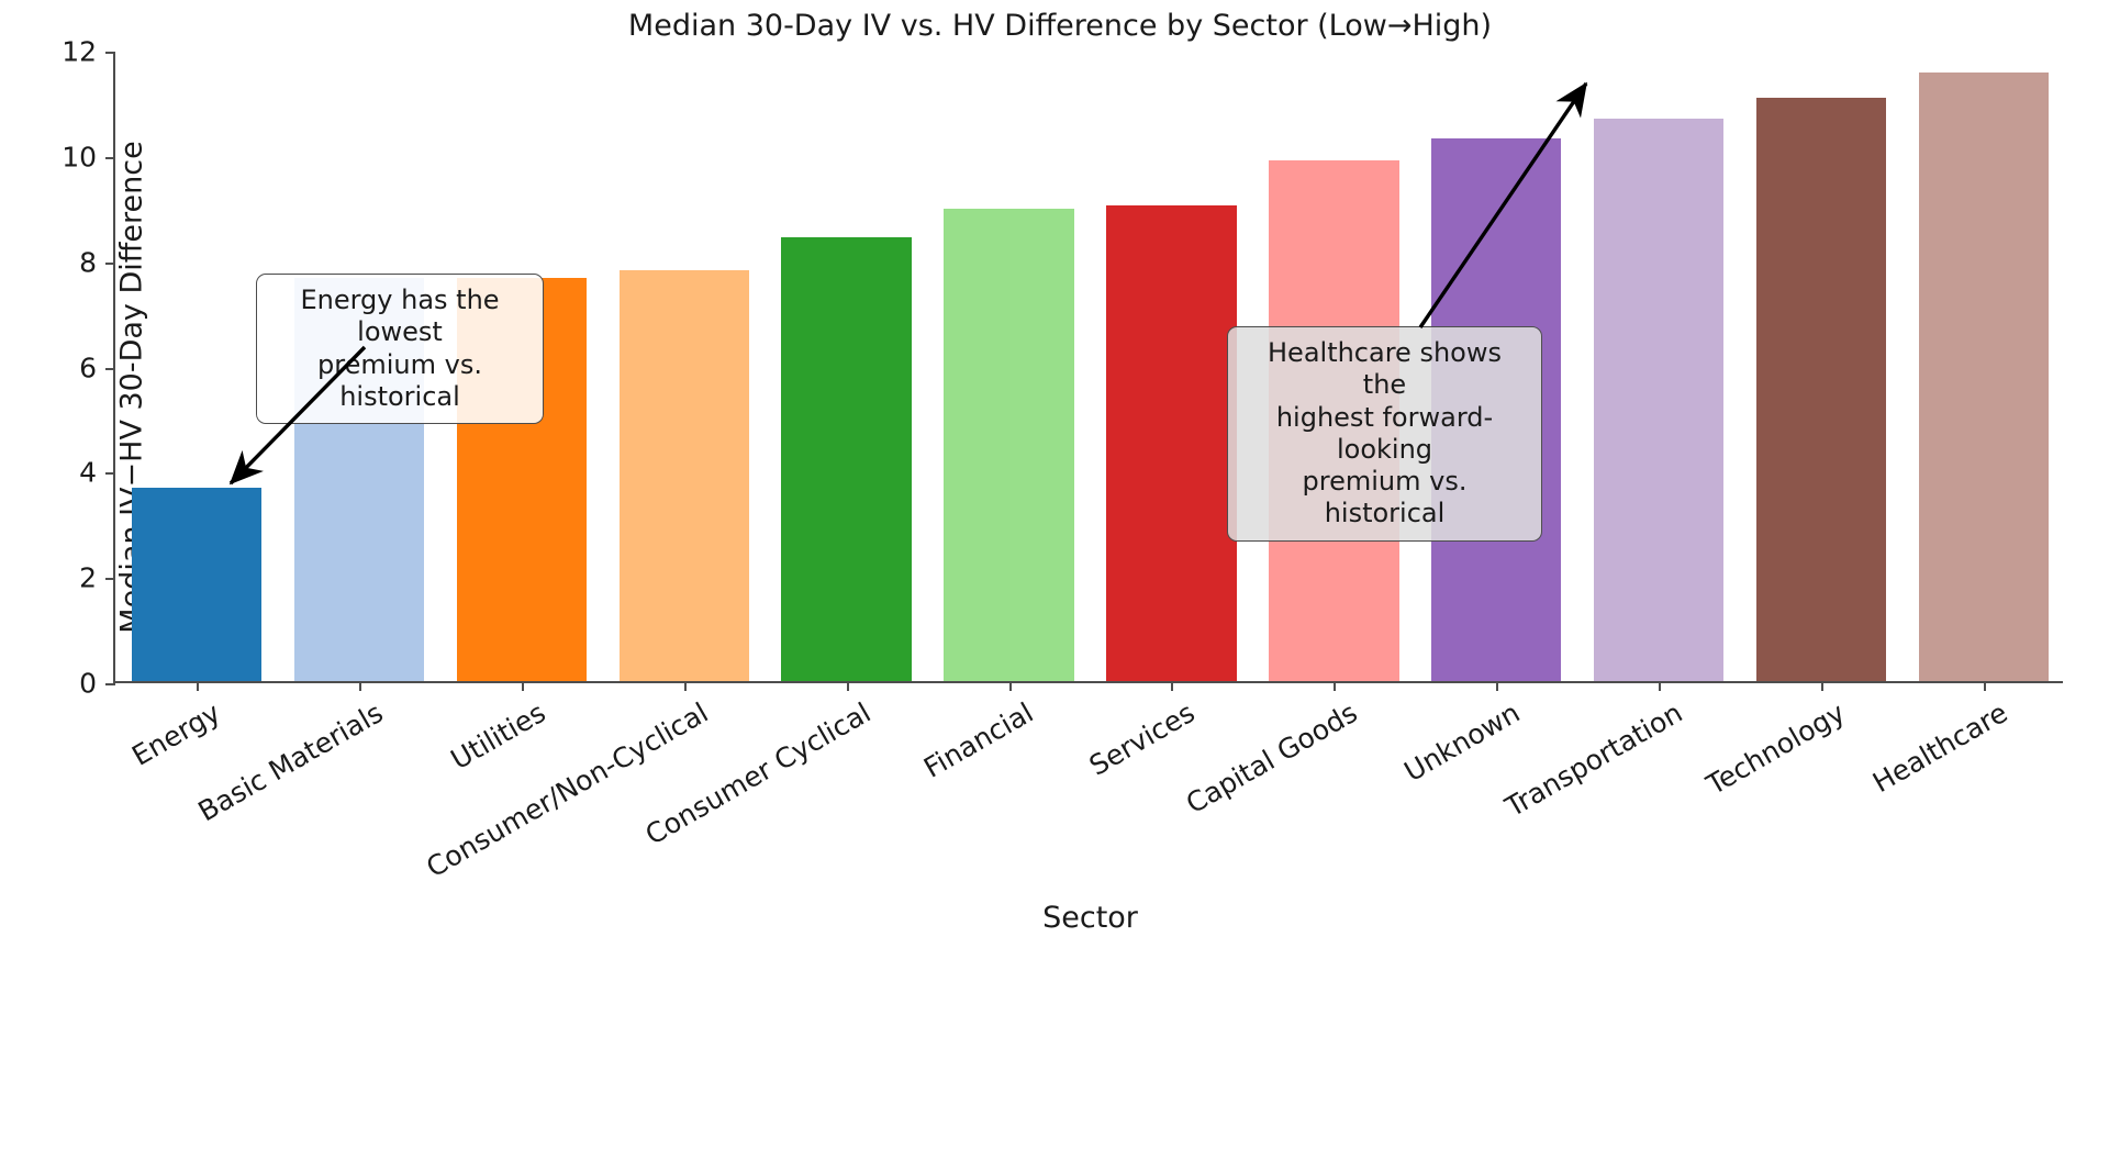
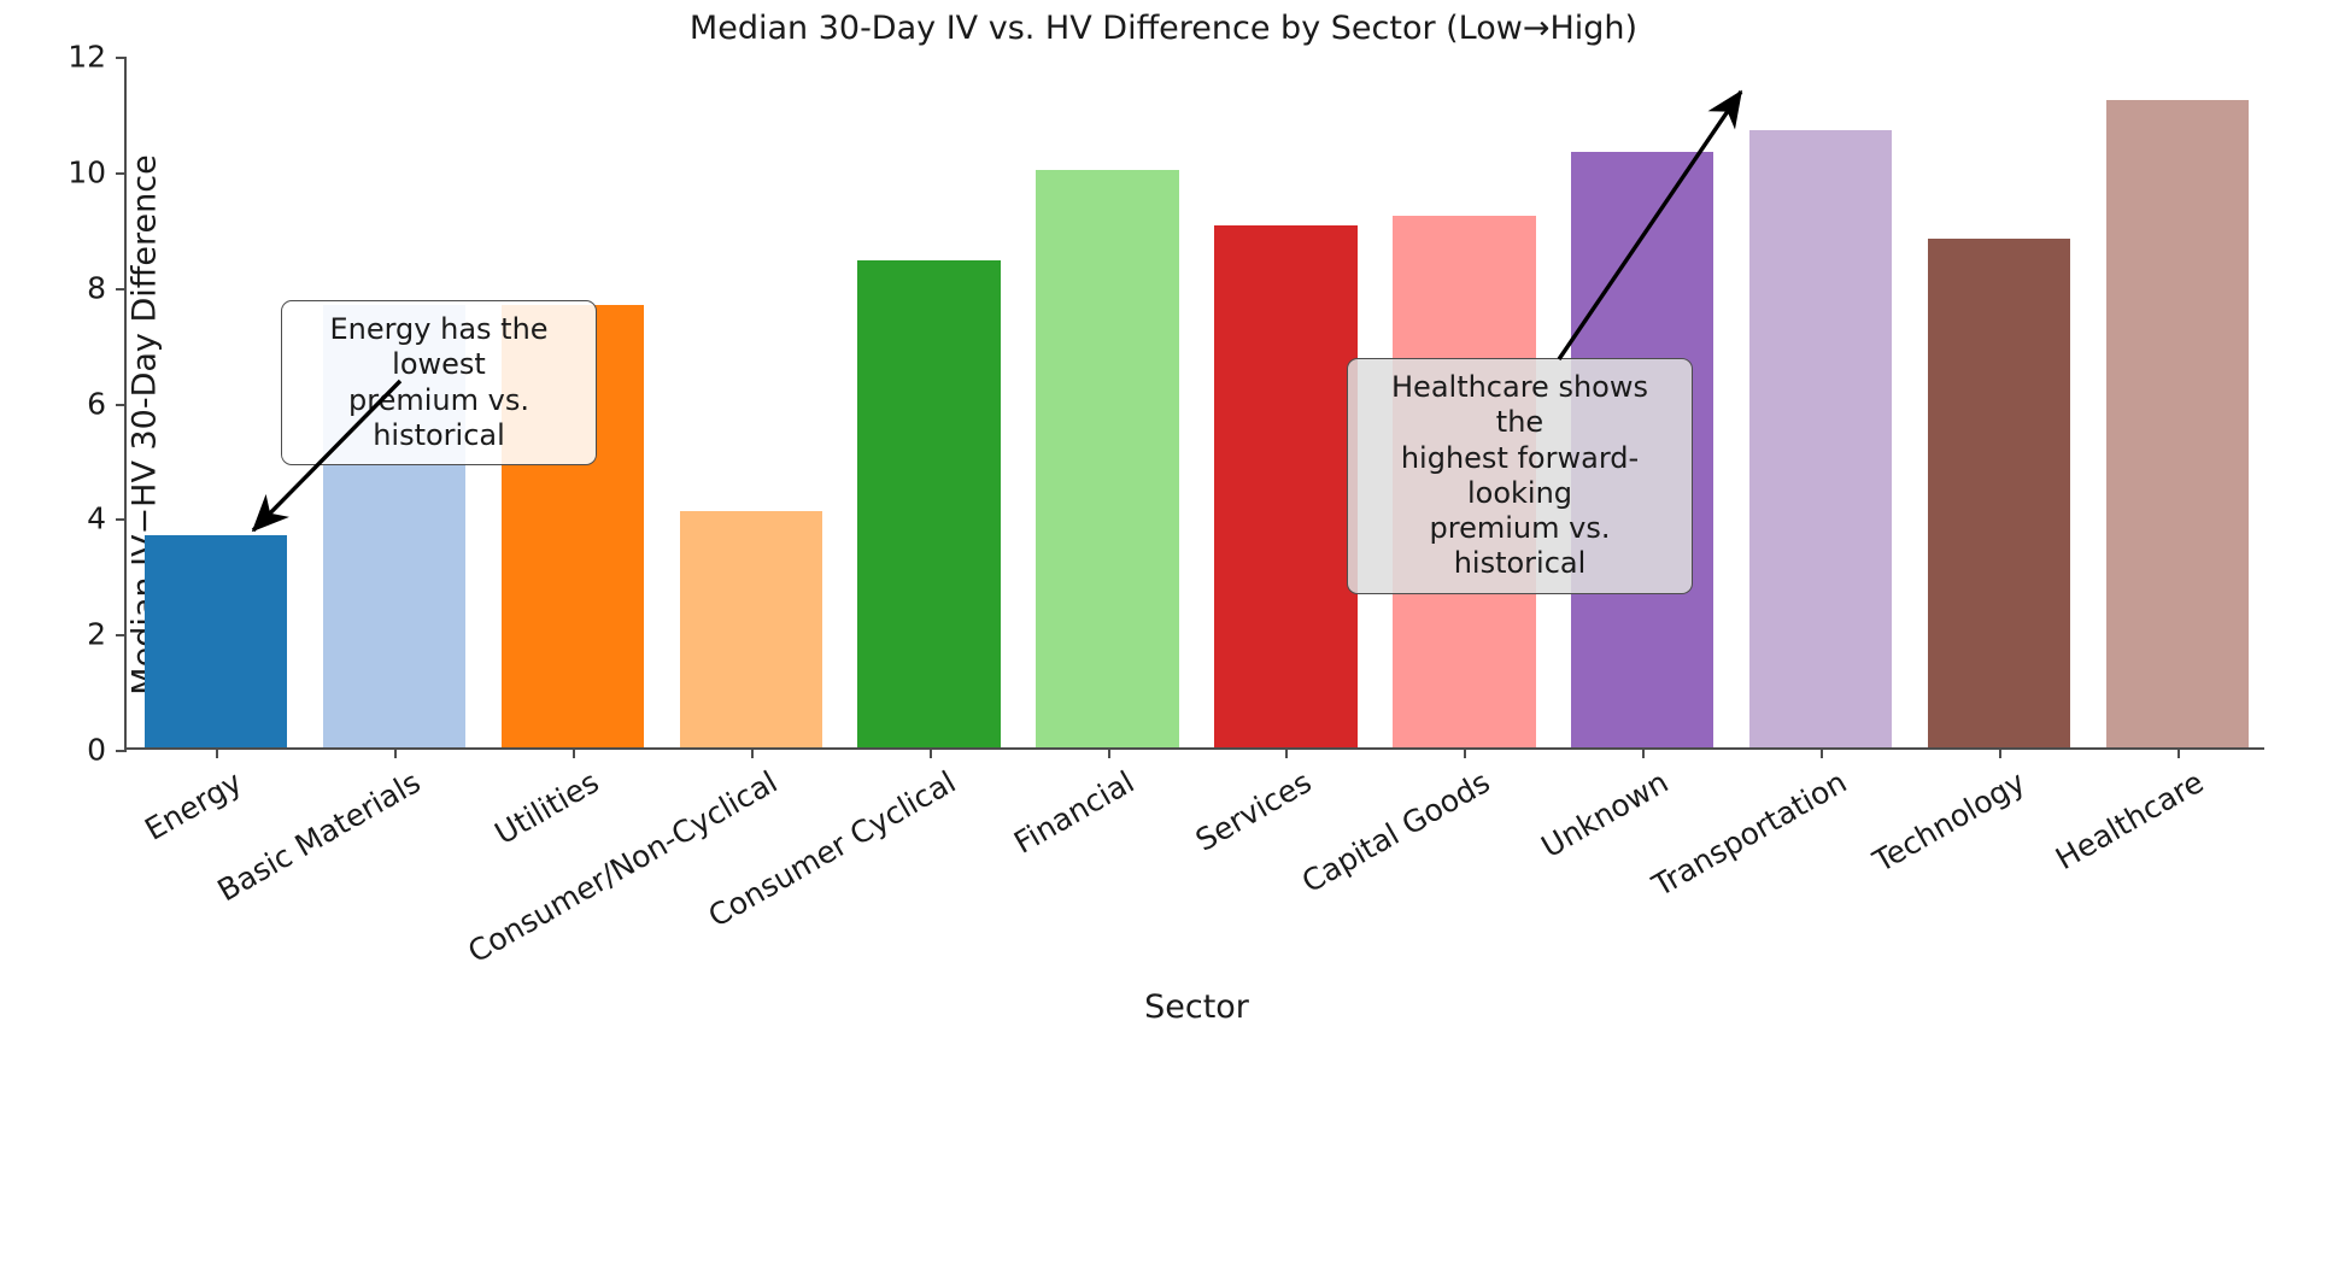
Consumer/Non-Cyclical: 7.8 -> 4.1
Financial: 9.0 -> 10.0
Capital Goods: 9.9 -> 9.2
Technology: 11.1 -> 8.8
Healthcare: 11.6 -> 11.2
